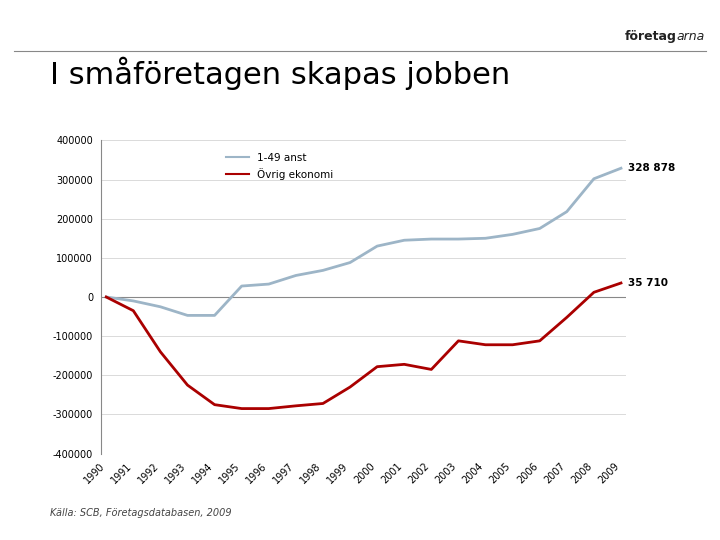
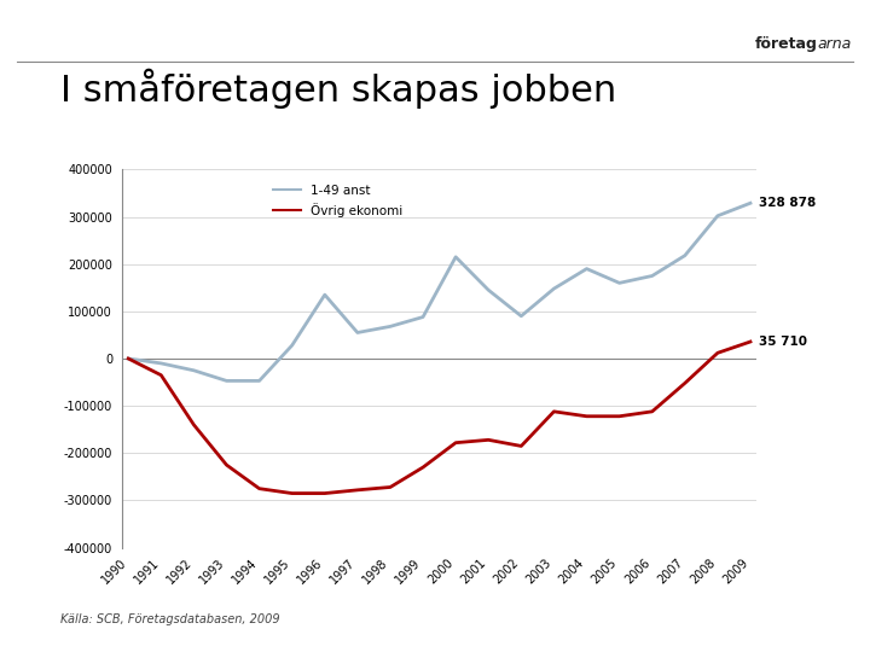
1-49 anst/1996: 33000 -> 135000
1-49 anst/2000: 130000 -> 215000
1-49 anst/2002: 148000 -> 90000
1-49 anst/2004: 150000 -> 190000
